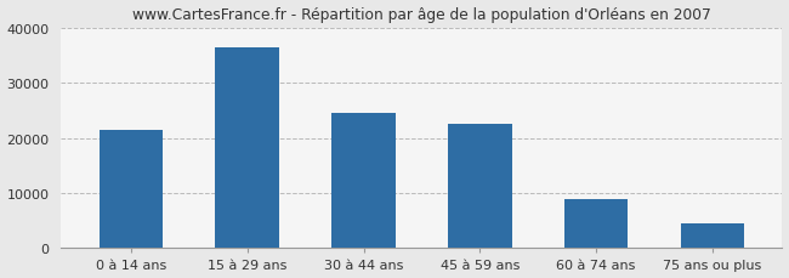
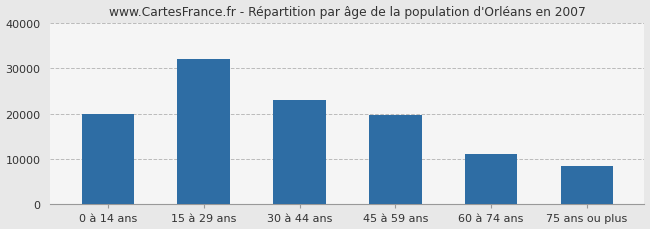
0 à 14 ans: 21500 -> 19900
15 à 29 ans: 36500 -> 32000
30 à 44 ans: 24500 -> 23000
45 à 59 ans: 22500 -> 19700
60 à 74 ans: 9000 -> 11000
75 ans ou plus: 4500 -> 8500
